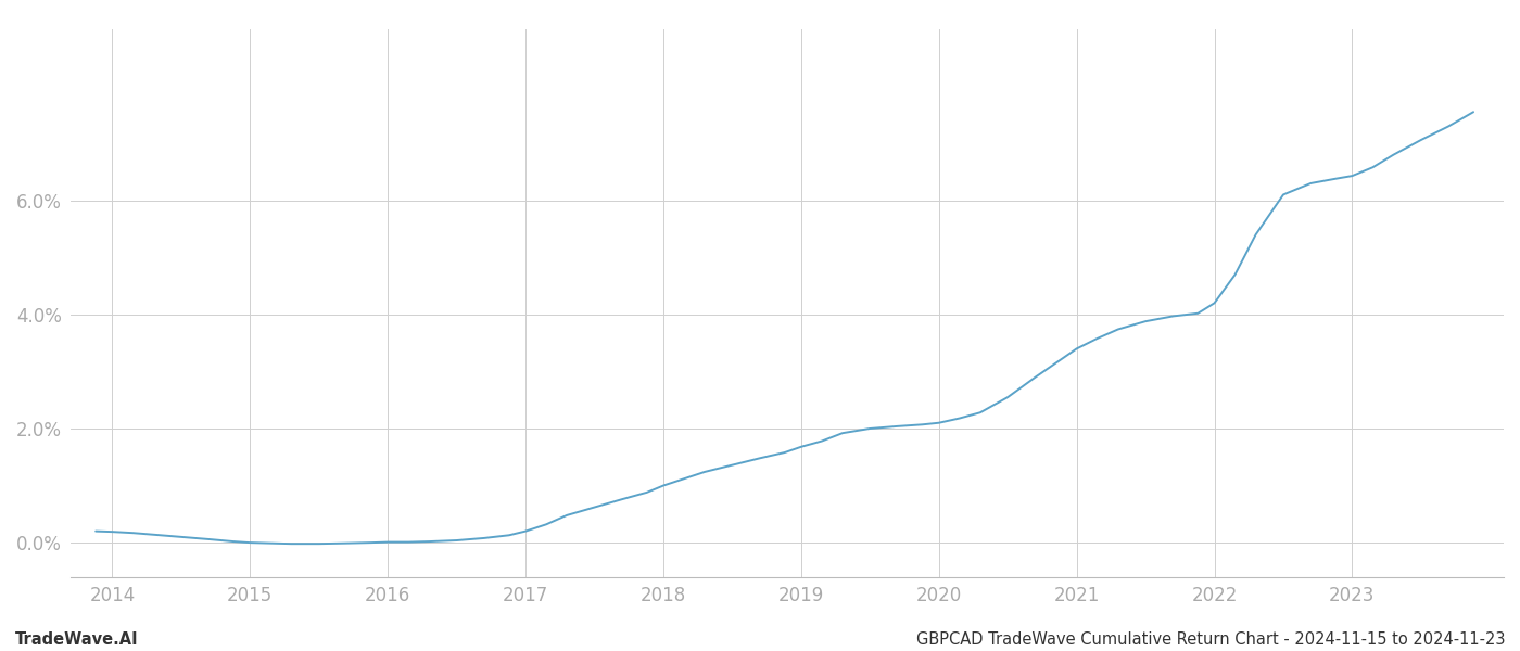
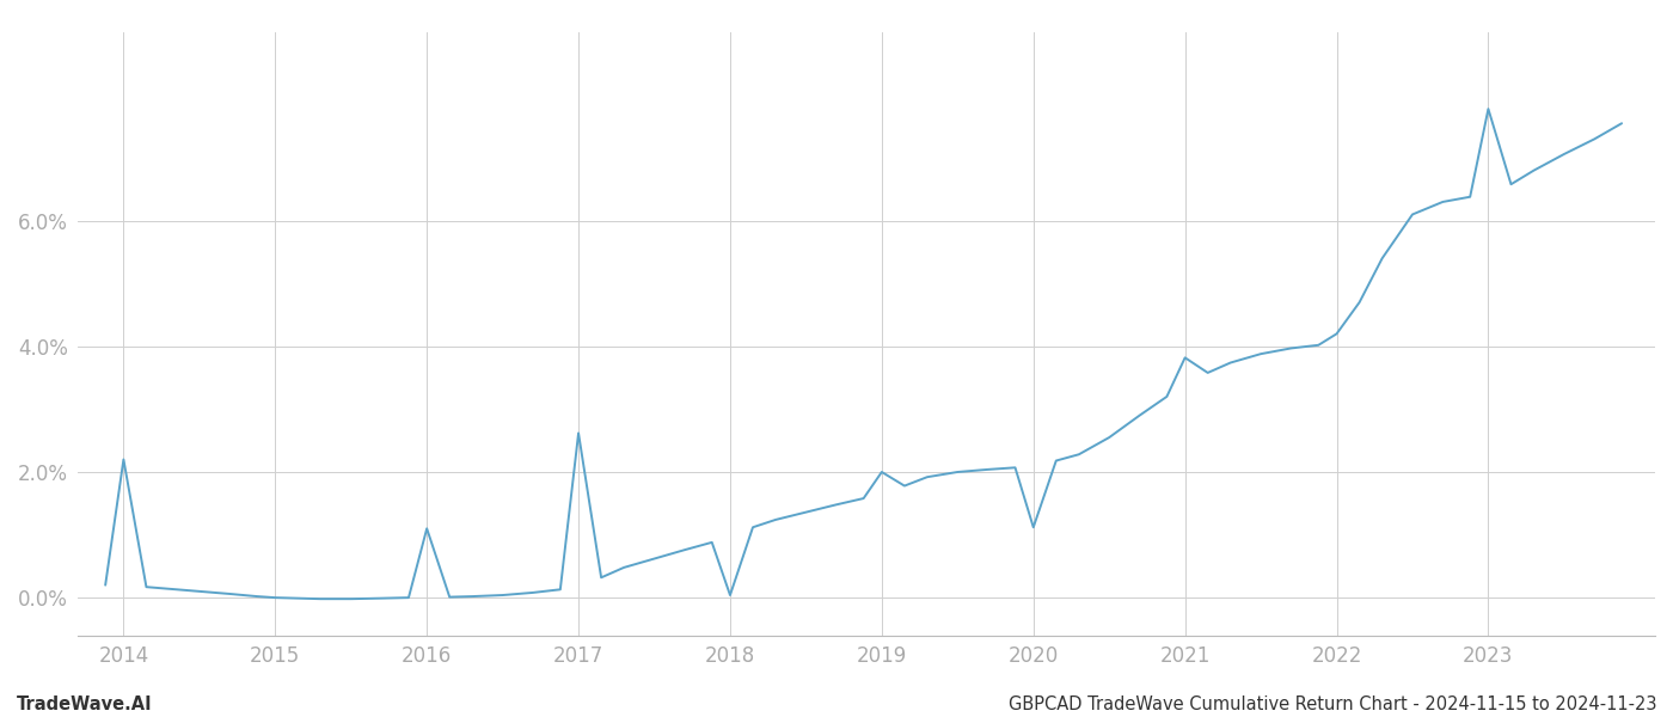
2014: 0.19% -> 2.20%
2016: 0.01% -> 1.10%
2017: 0.20% -> 2.62%
2018: 1.00% -> 0.04%
2019: 1.68% -> 2.00%
2020: 2.10% -> 1.12%
2021: 3.40% -> 3.82%
2023: 6.43% -> 7.78%
